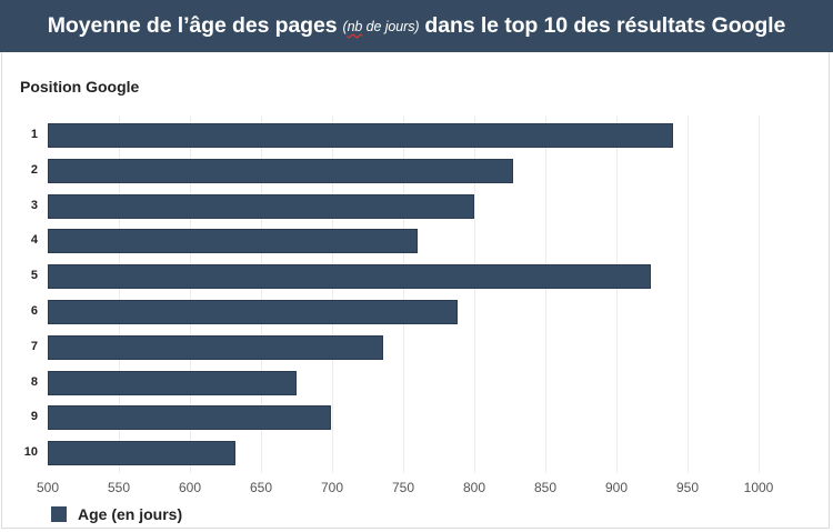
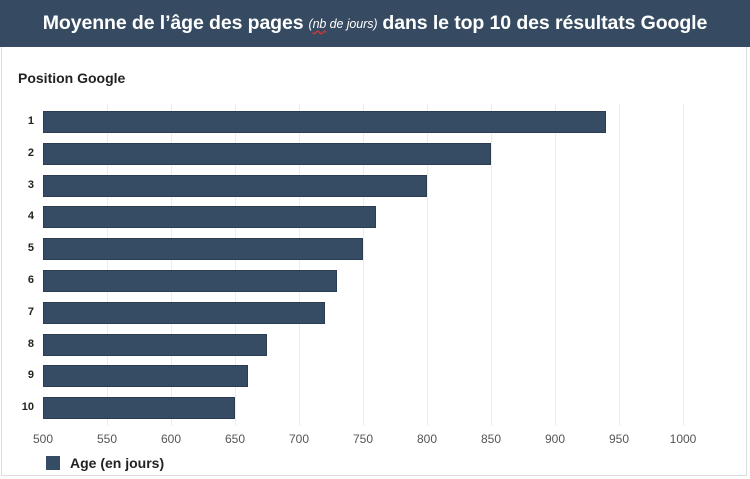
2: 827 -> 850
5: 924 -> 750
6: 788 -> 730
7: 736 -> 720
9: 699 -> 660
10: 632 -> 650
